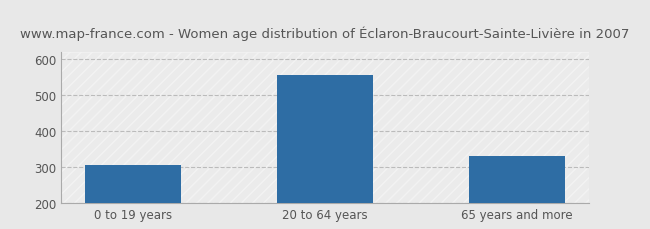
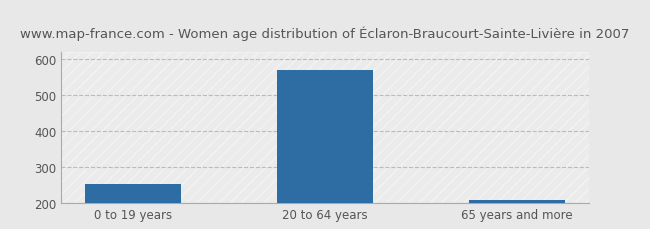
0 to 19 years: 305 -> 253
20 to 64 years: 555 -> 570
65 years and more: 330 -> 207
